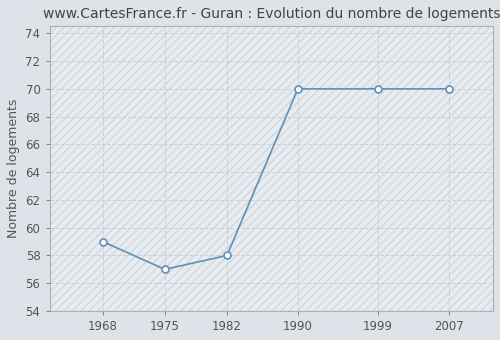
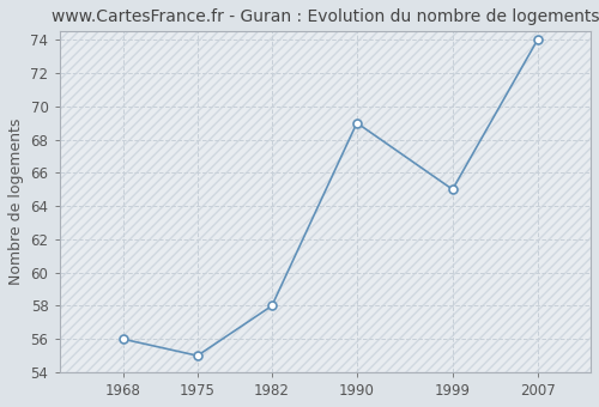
1968: 59 -> 56
1975: 57 -> 55
1990: 70 -> 69
1999: 70 -> 65
2007: 70 -> 74
